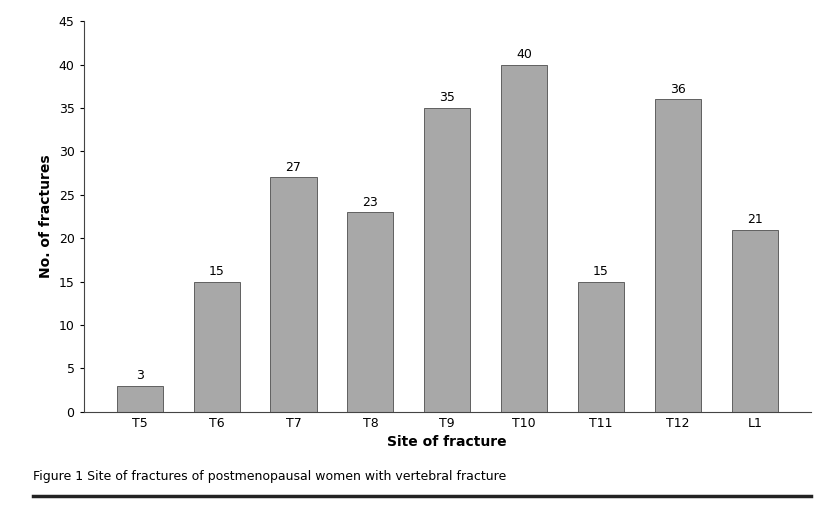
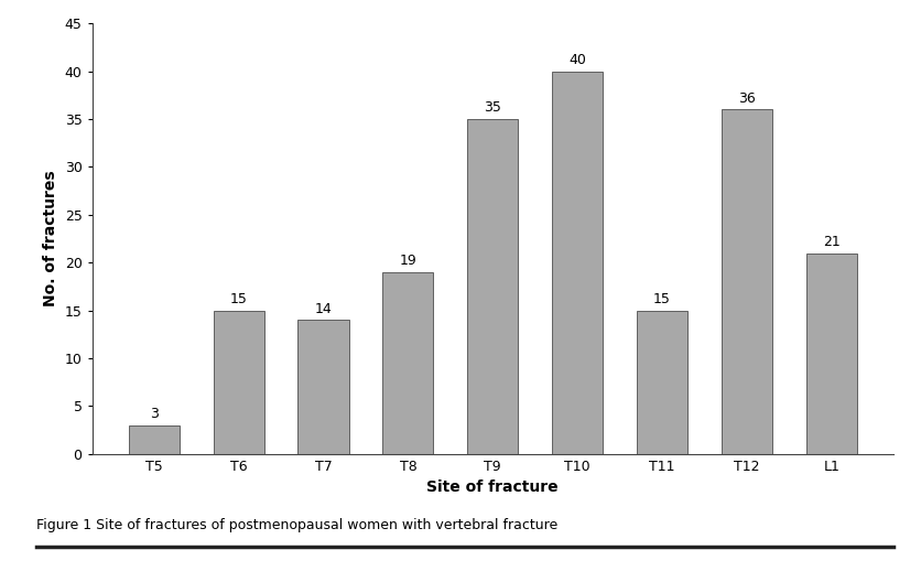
T7: 27 -> 14
T8: 23 -> 19
